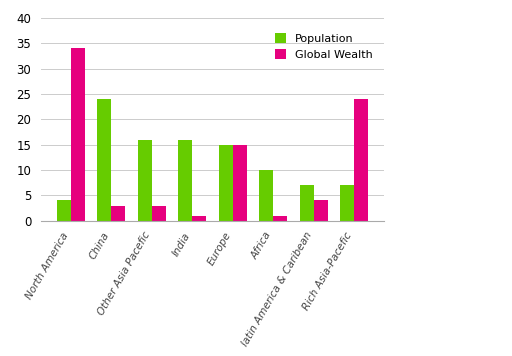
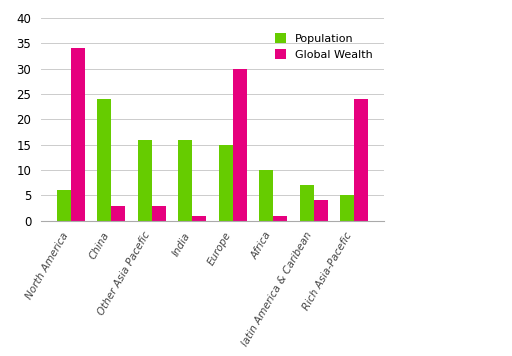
Population/North America: 4 -> 6
Global Wealth/Europe: 15 -> 30
Population/Rich Asia-Pacefic: 7 -> 5
